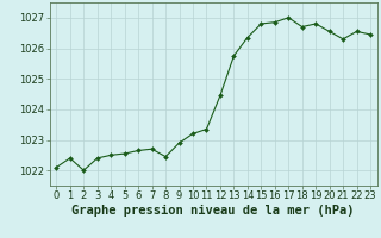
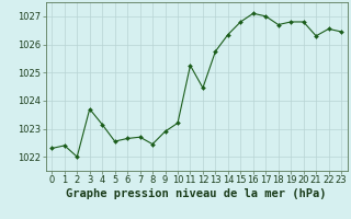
0: 1022.10 -> 1022.30
3: 1022.40 -> 1023.70
4: 1022.50 -> 1023.15
11: 1023.35 -> 1025.25
16: 1026.85 -> 1027.10
20: 1026.55 -> 1026.80
